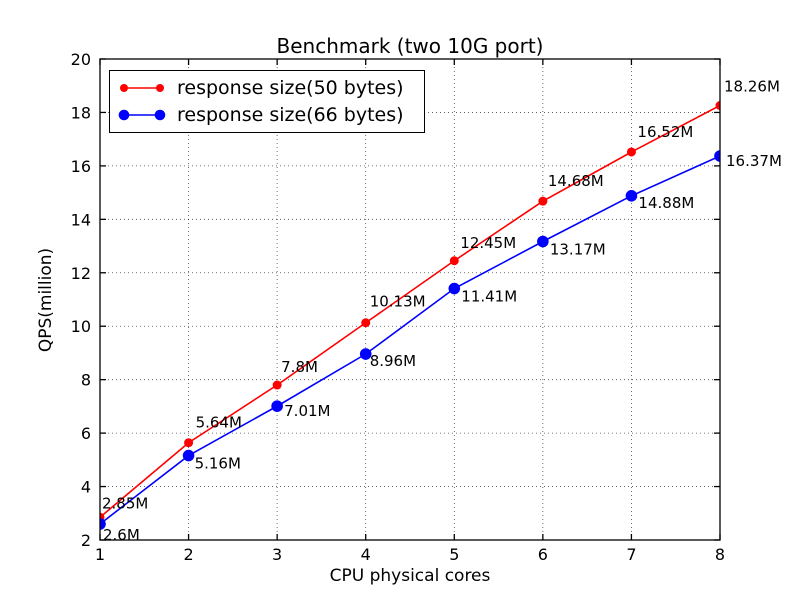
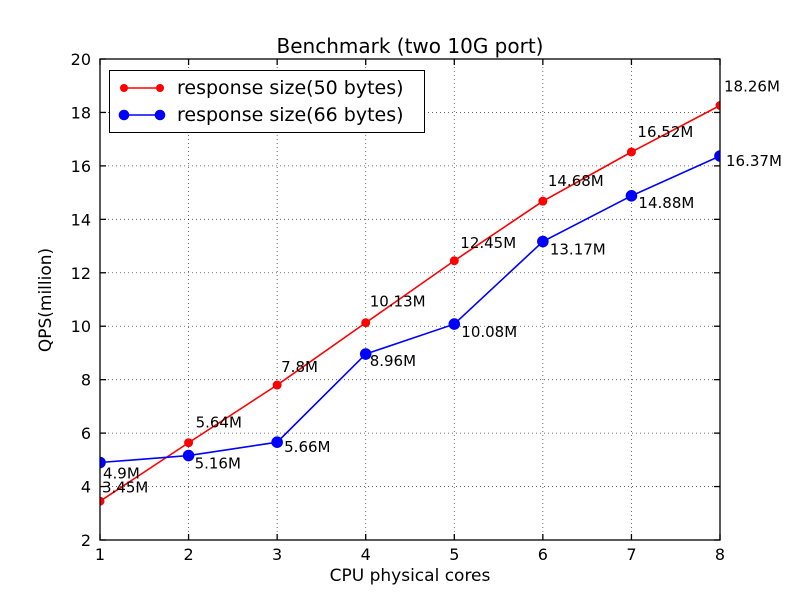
response size(50 bytes)/1: 2.85M -> 3.45M
response size(66 bytes)/1: 2.6M -> 4.9M
response size(66 bytes)/3: 7.01M -> 5.66M
response size(66 bytes)/5: 11.41M -> 10.08M
